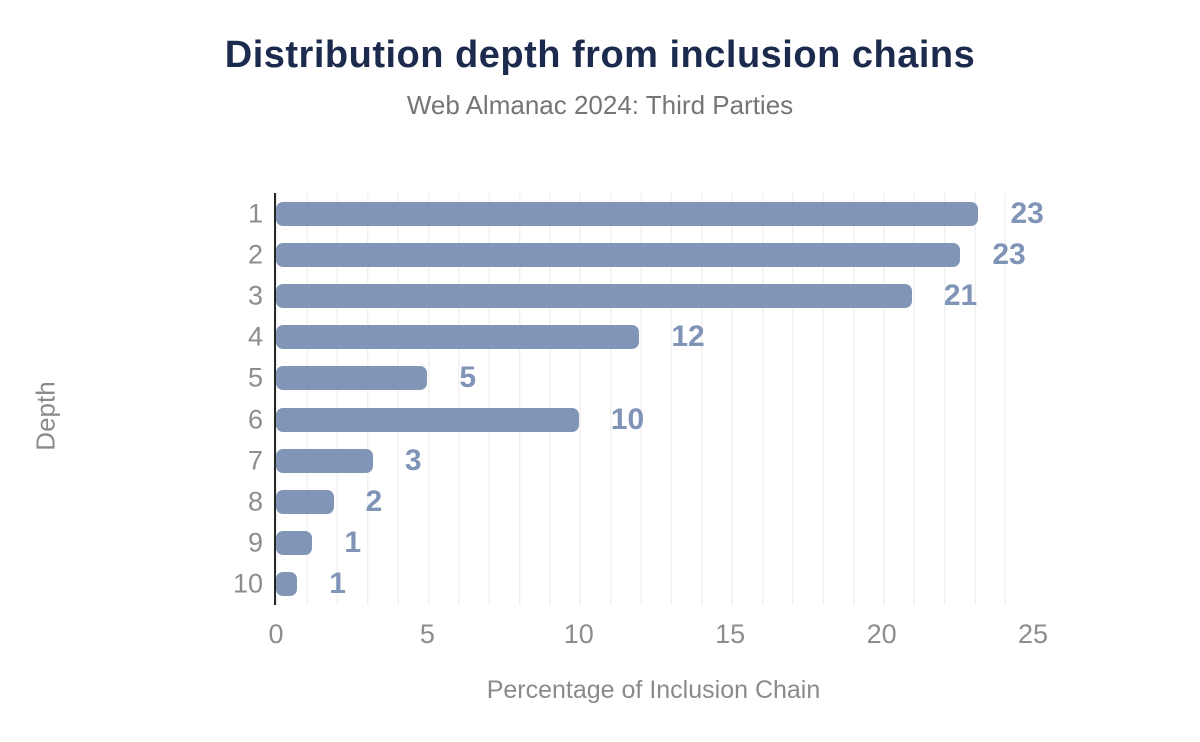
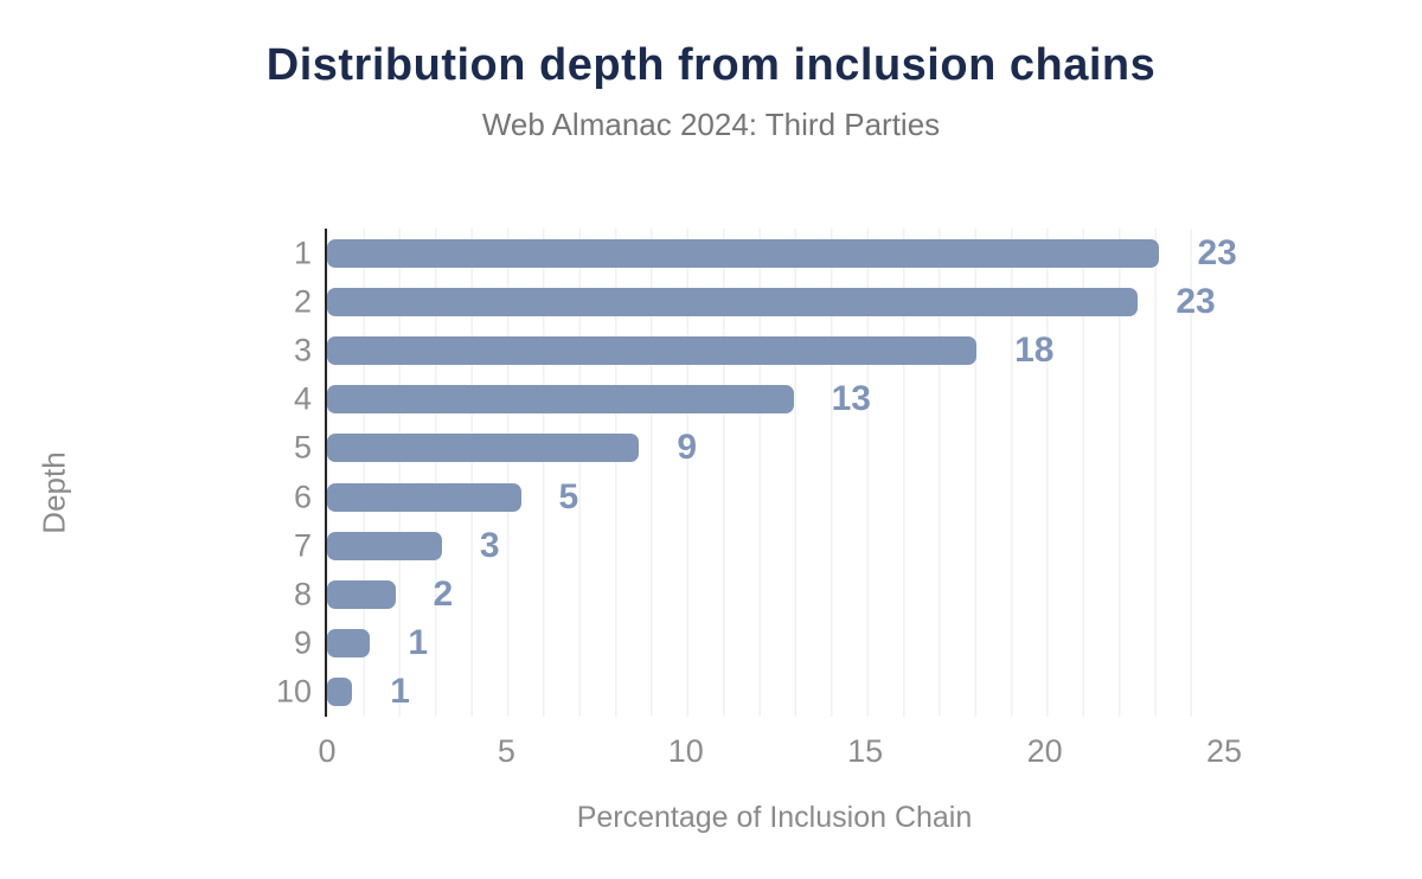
3: 21 -> 18
4: 12 -> 13
5: 5 -> 9
6: 10 -> 5
